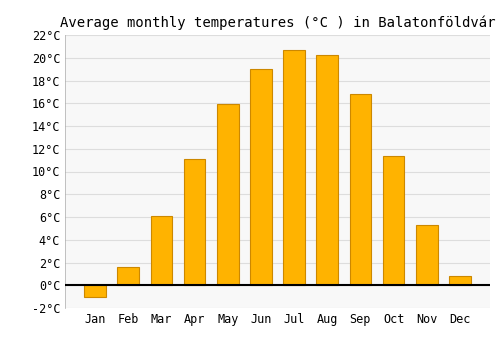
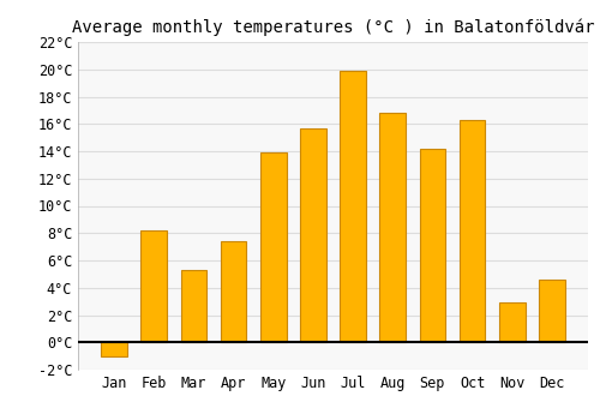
Feb: 1.6°C -> 8.2°C
Mar: 6.1°C -> 5.3°C
Apr: 11.1°C -> 7.4°C
May: 15.9°C -> 13.9°C
Jun: 19.0°C -> 15.7°C
Jul: 20.7°C -> 19.9°C
Aug: 20.2°C -> 16.8°C
Sep: 16.8°C -> 14.2°C
Oct: 11.4°C -> 16.3°C
Nov: 5.3°C -> 2.9°C
Dec: 0.8°C -> 4.6°C
